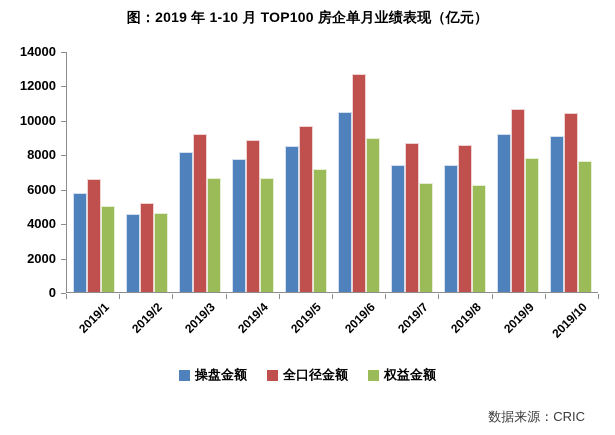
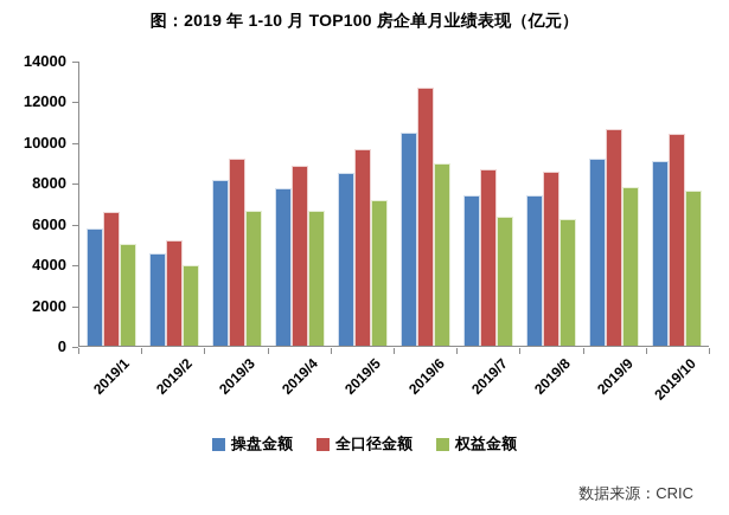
权益金额/2019/2: 4600 -> 4000
